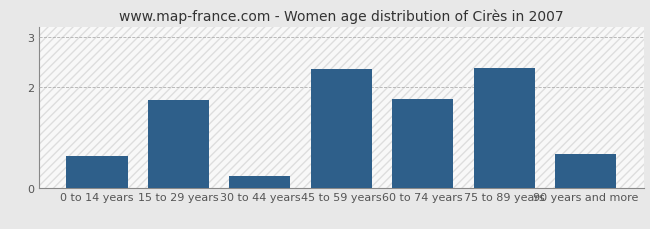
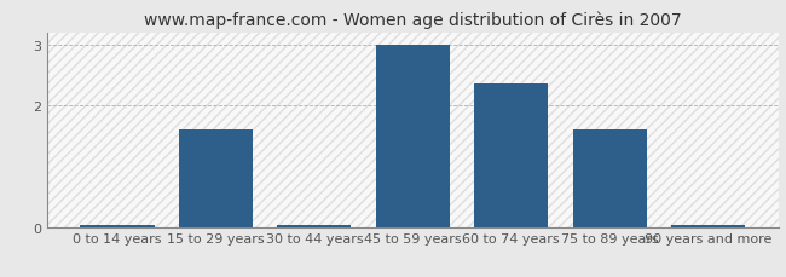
0 to 14 years: 0.62 -> 0.04
15 to 29 years: 1.74 -> 1.60
30 to 44 years: 0.24 -> 0.04
45 to 59 years: 2.36 -> 3.00
60 to 74 years: 1.76 -> 2.35
75 to 89 years: 2.38 -> 1.60
90 years and more: 0.66 -> 0.04
